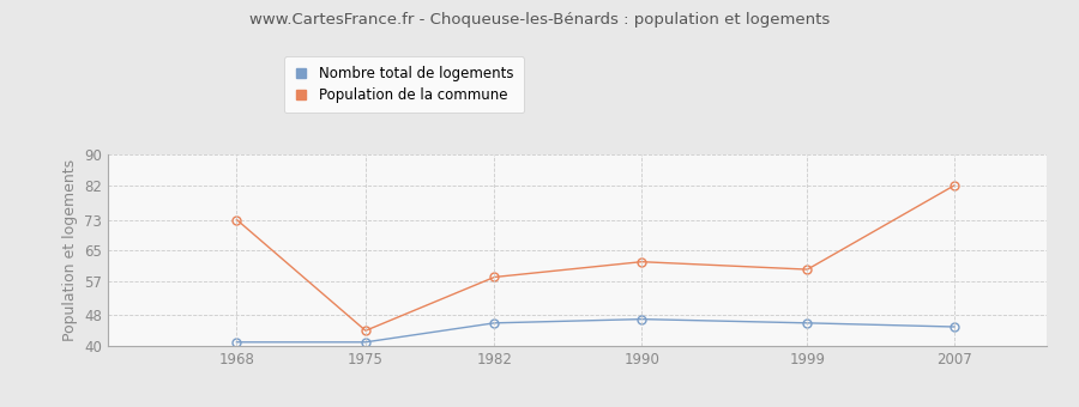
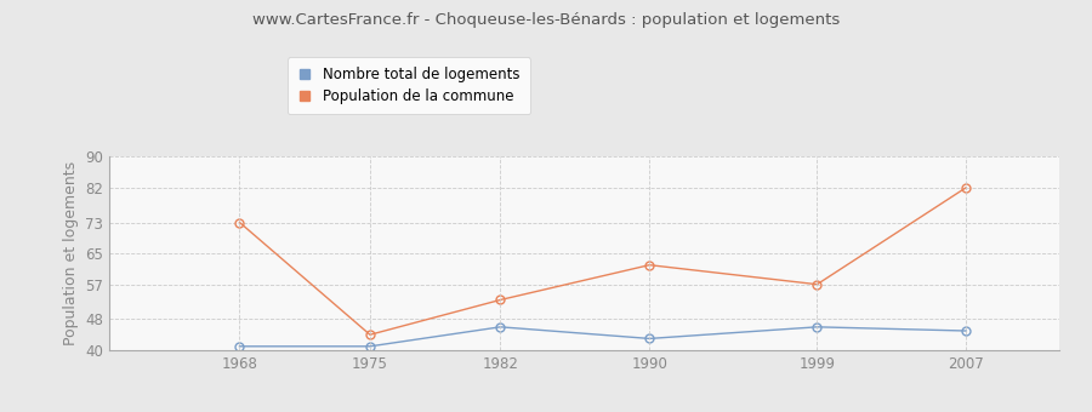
Population de la commune/1982: 58 -> 53
Nombre total de logements/1990: 47 -> 43
Population de la commune/1999: 60 -> 57
